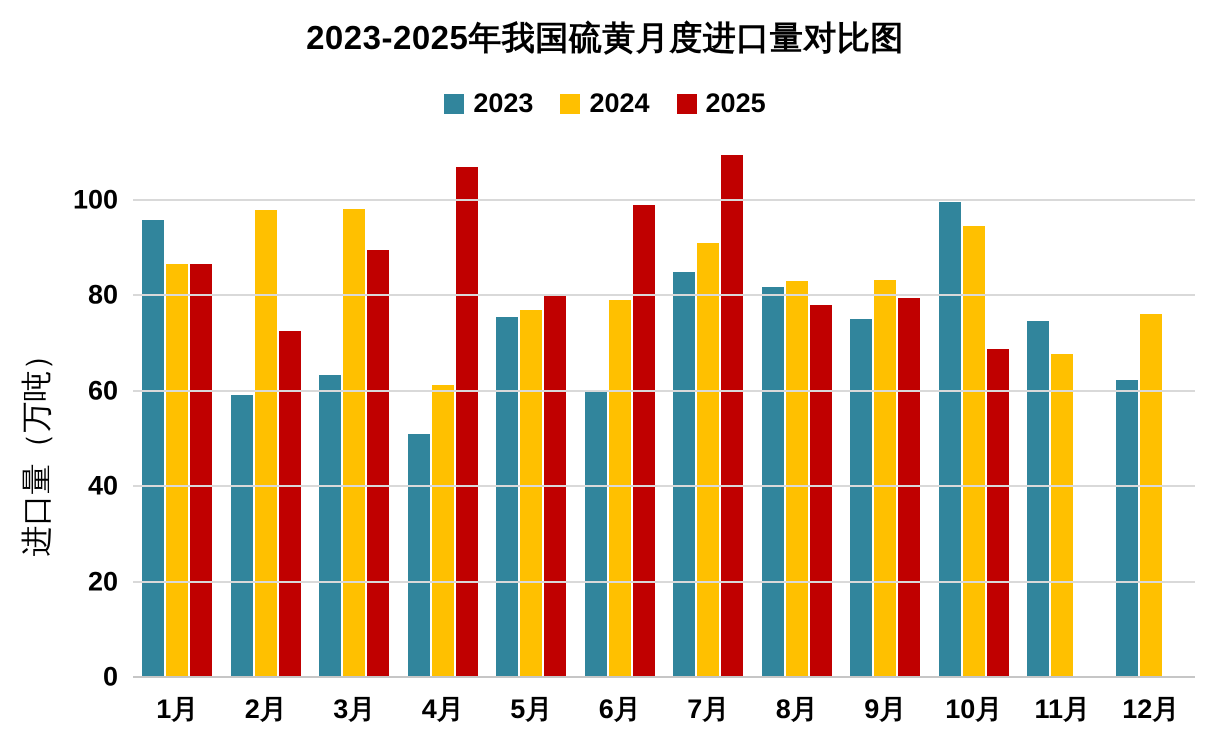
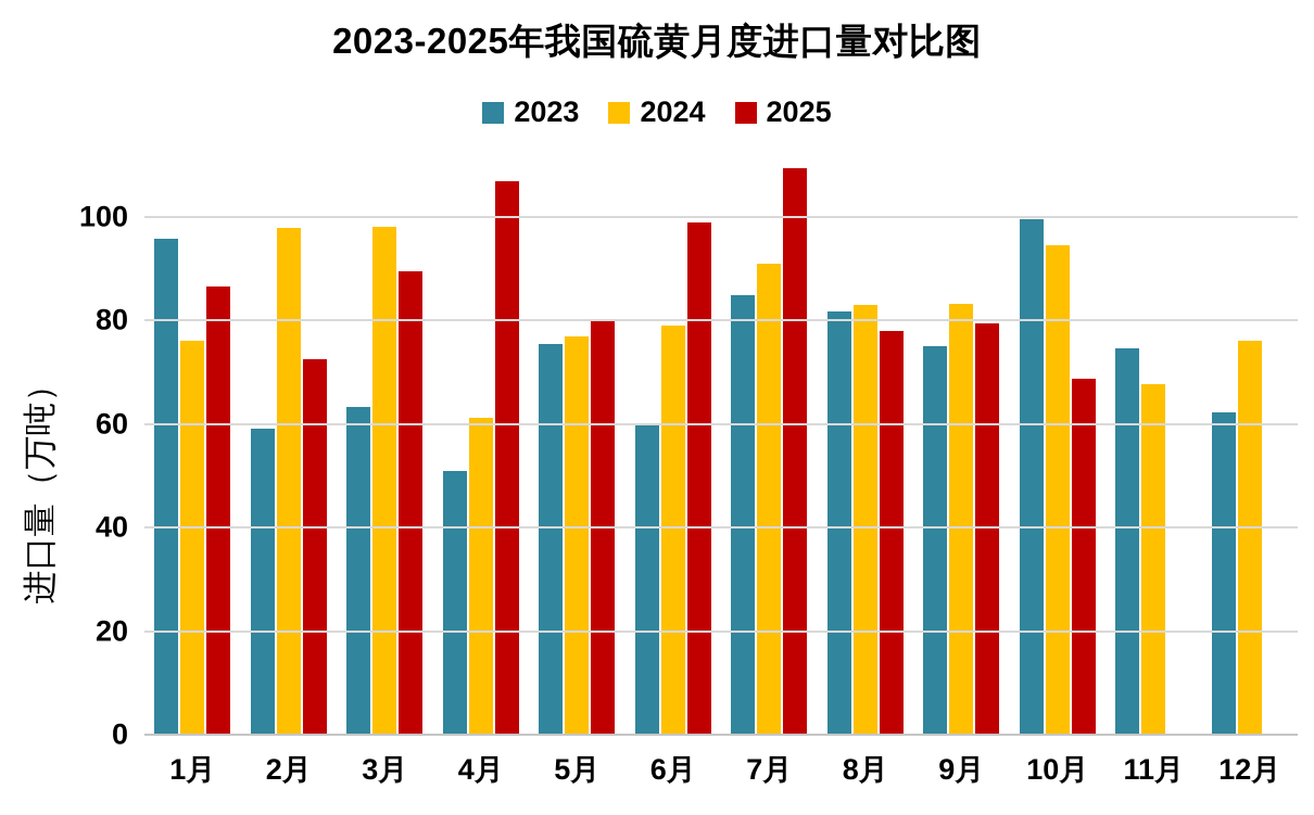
2024/1月: 87 -> 76
